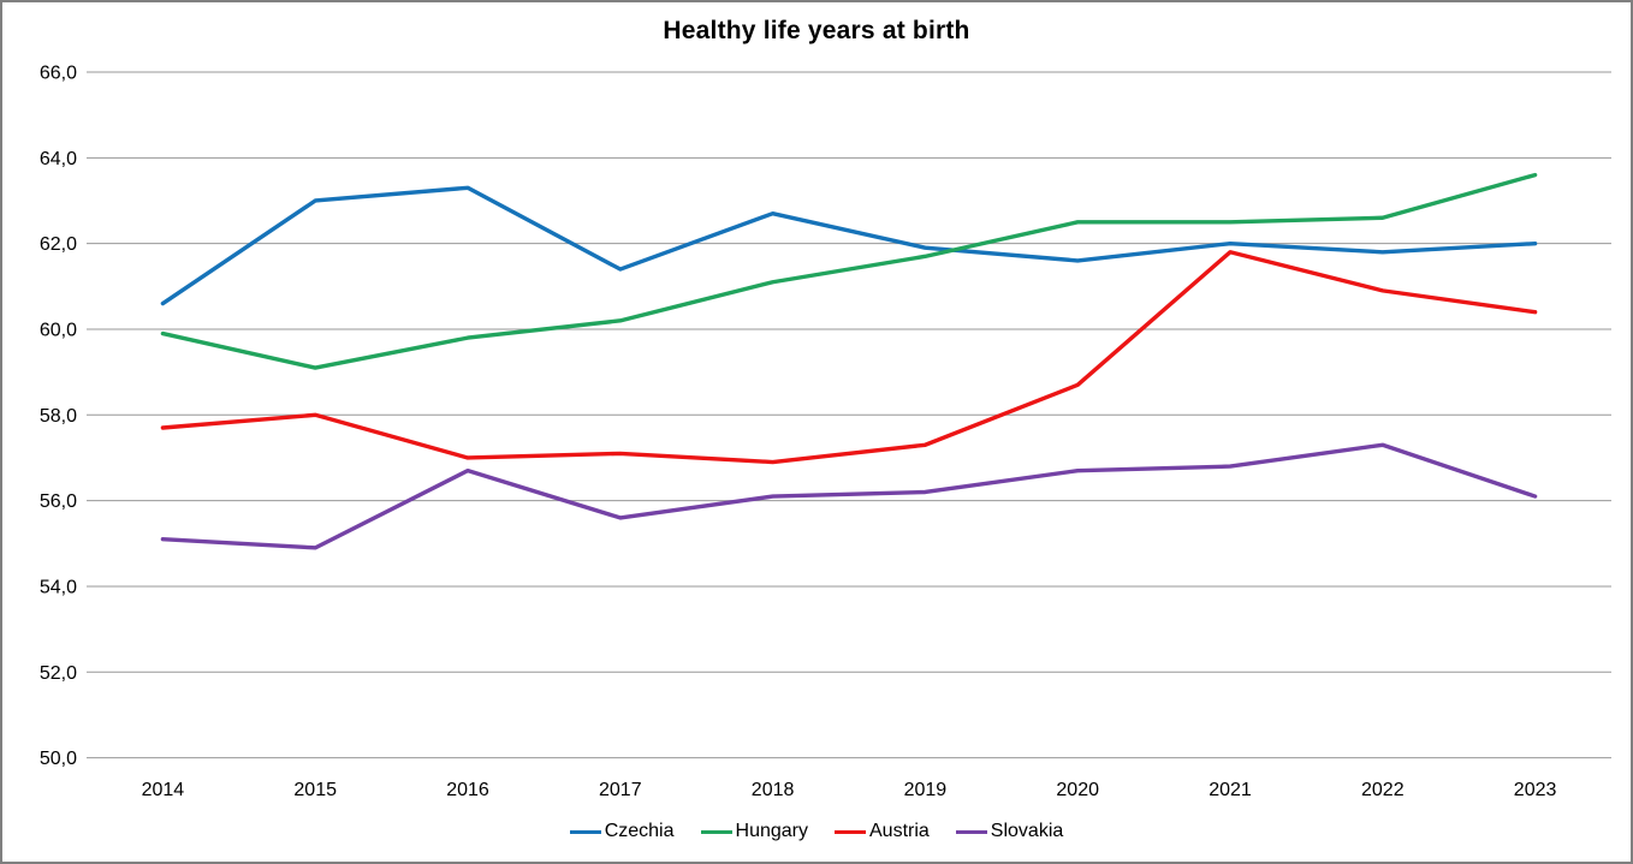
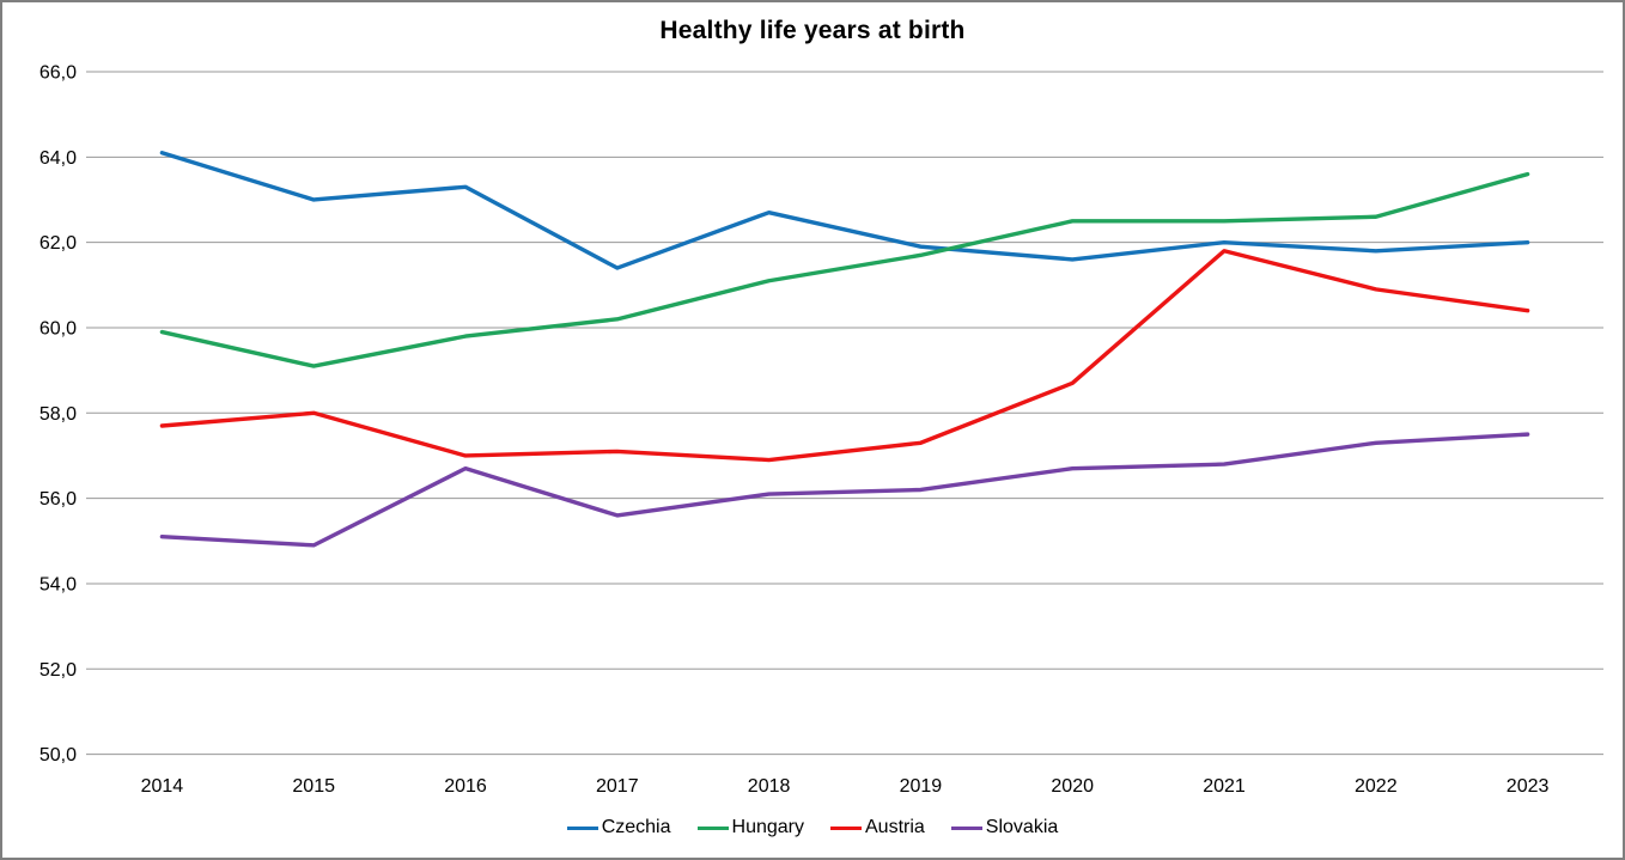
Czechia/2014: 60,6 -> 64,1
Slovakia/2023: 56,1 -> 57,5
